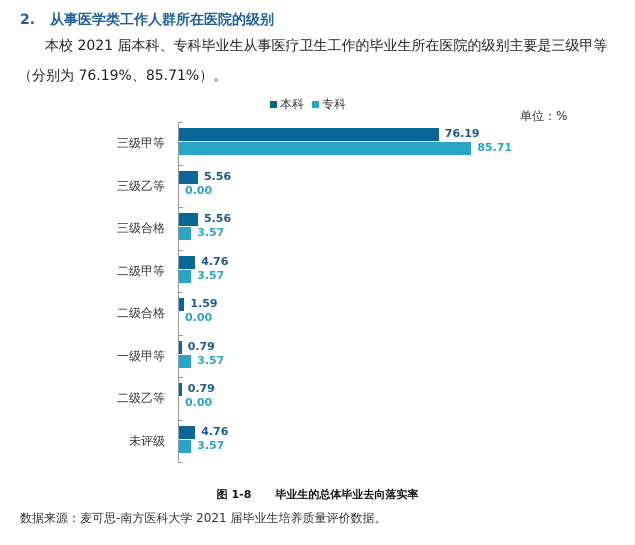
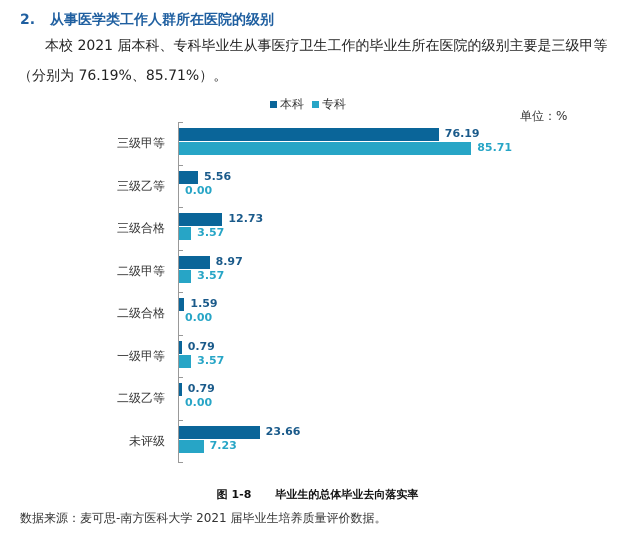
本科/三级合格: 5.56 -> 12.73
本科/二级甲等: 4.76 -> 8.97
本科/未评级: 4.76 -> 23.66
专科/未评级: 3.57 -> 7.23
